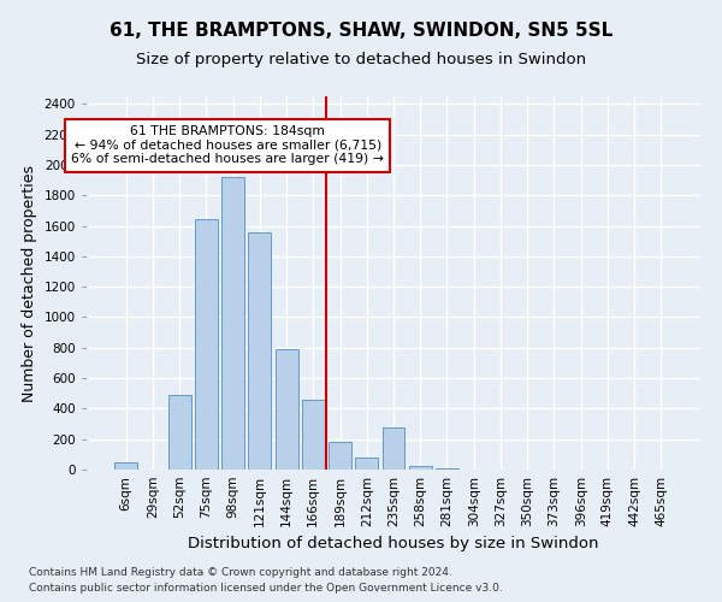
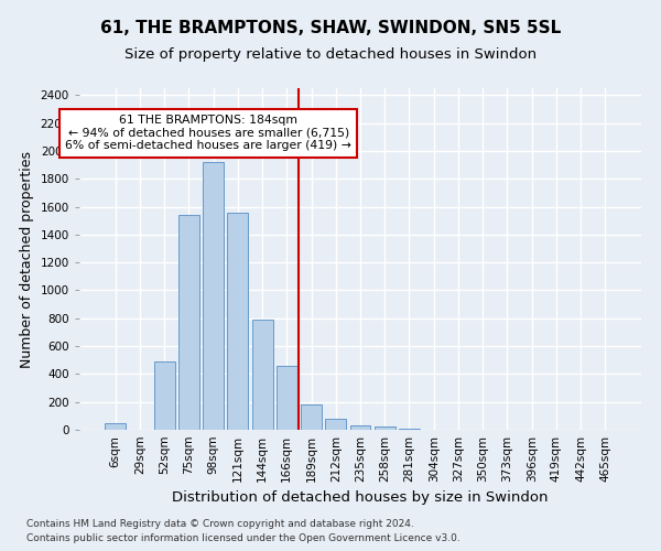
75sqm: 1640 -> 1540
235sqm: 280 -> 30
